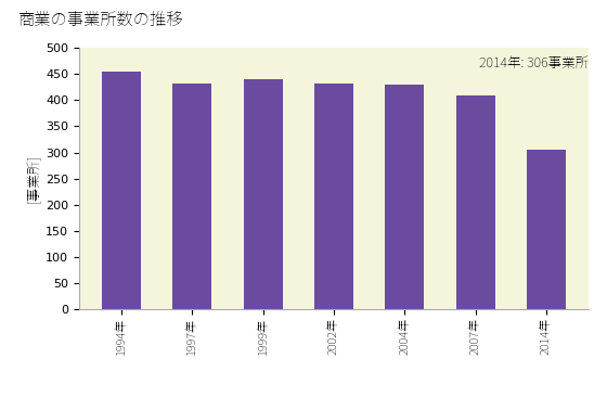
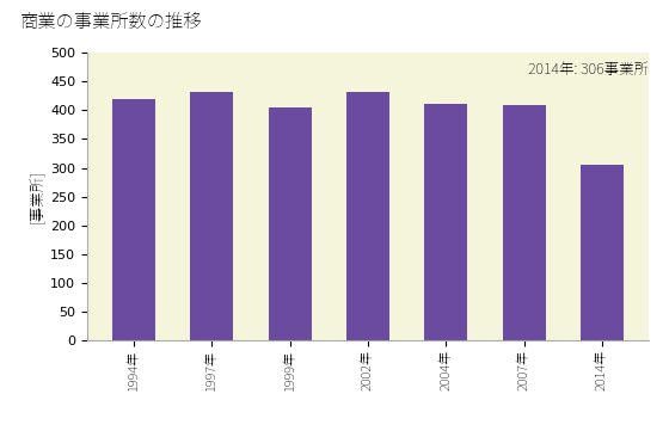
1994年: 455 -> 420
1999年: 440 -> 405
2004年: 429 -> 410
